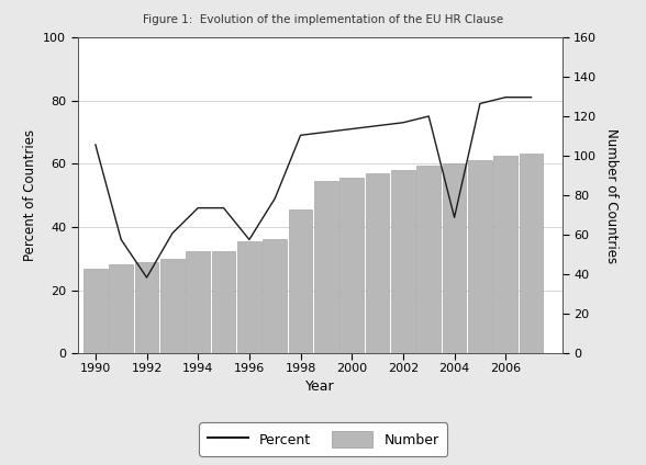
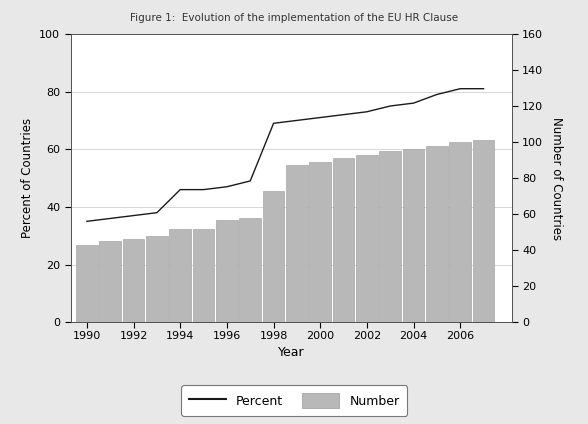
Percent/1990: 66 -> 35
Percent/1992: 24 -> 37
Percent/1996: 36 -> 47
Percent/2004: 43 -> 76
